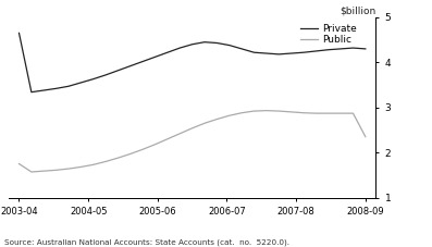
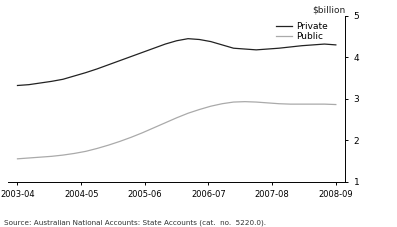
Private/2003-04: 4.65 -> 3.32
Public/2003-04: 1.75 -> 1.55
Public/2008-09: 2.35 -> 2.86
